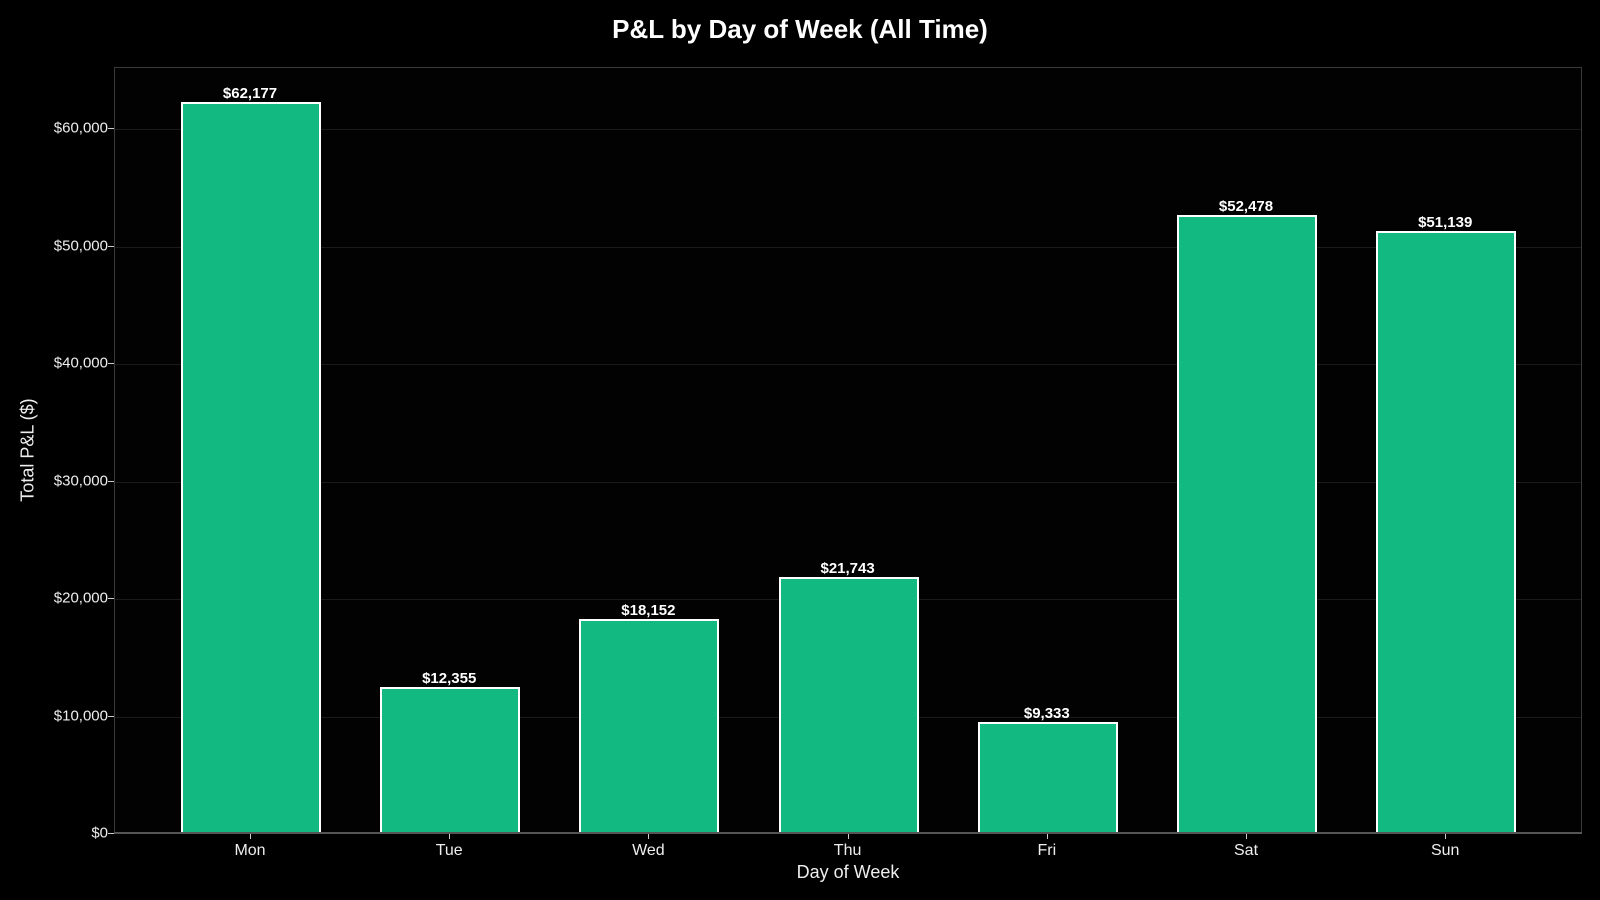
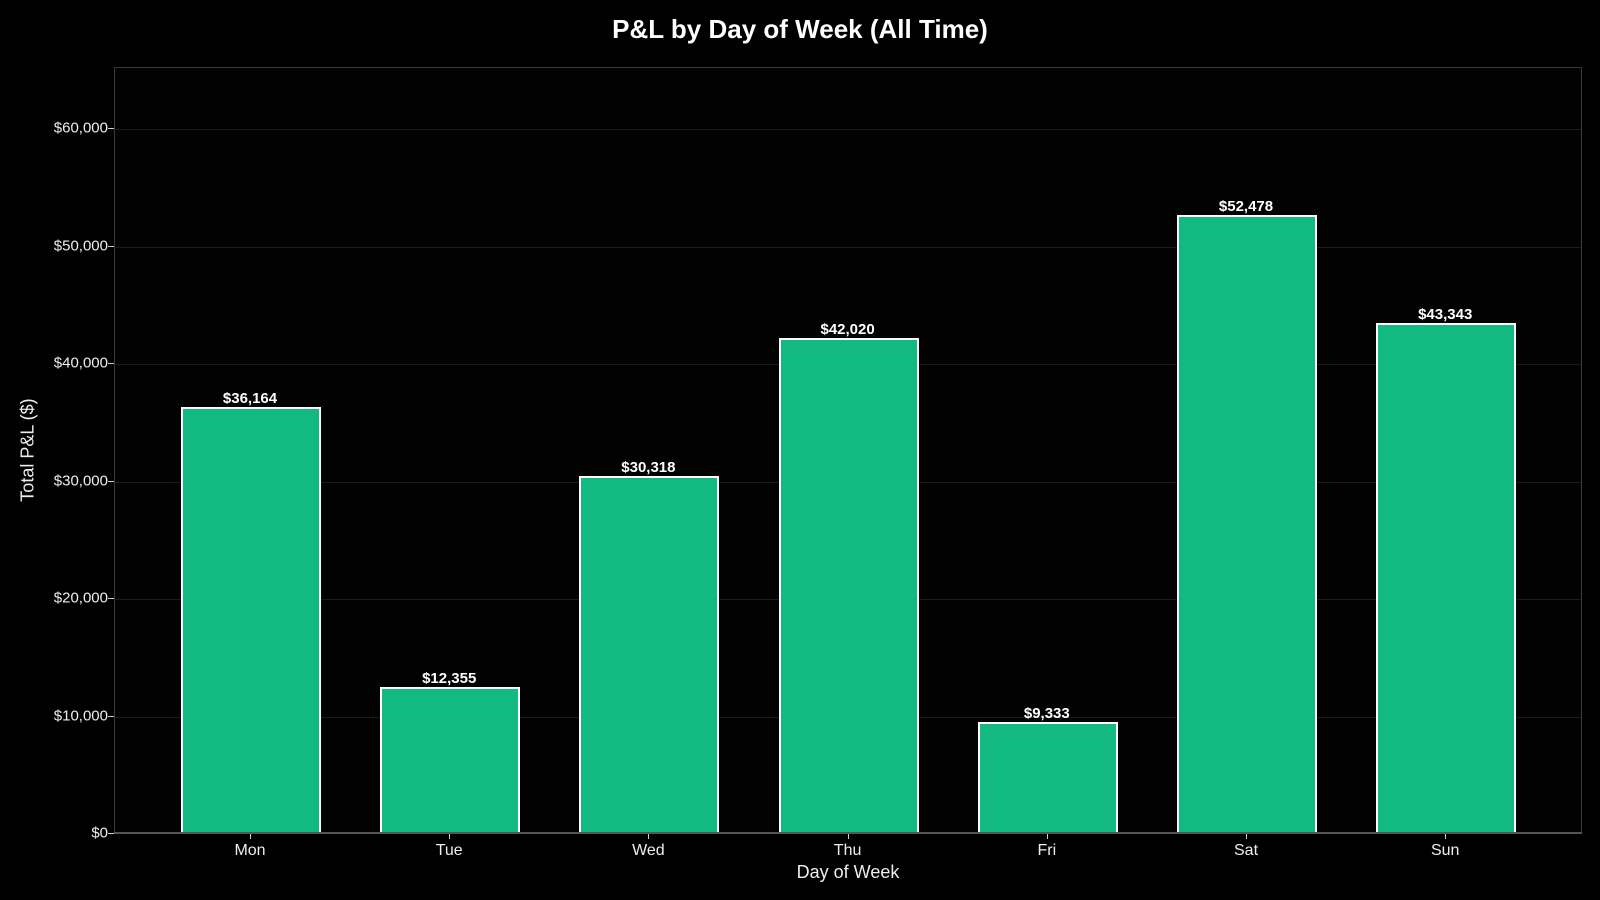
Mon: $62,177 -> $36,164
Wed: $18,152 -> $30,318
Thu: $21,743 -> $42,020
Sun: $51,139 -> $43,343
